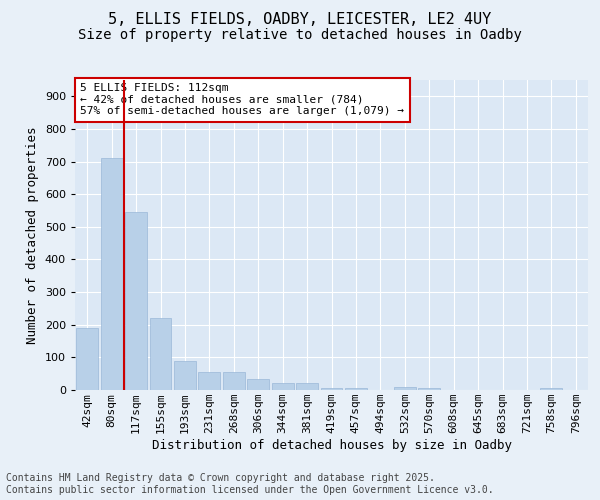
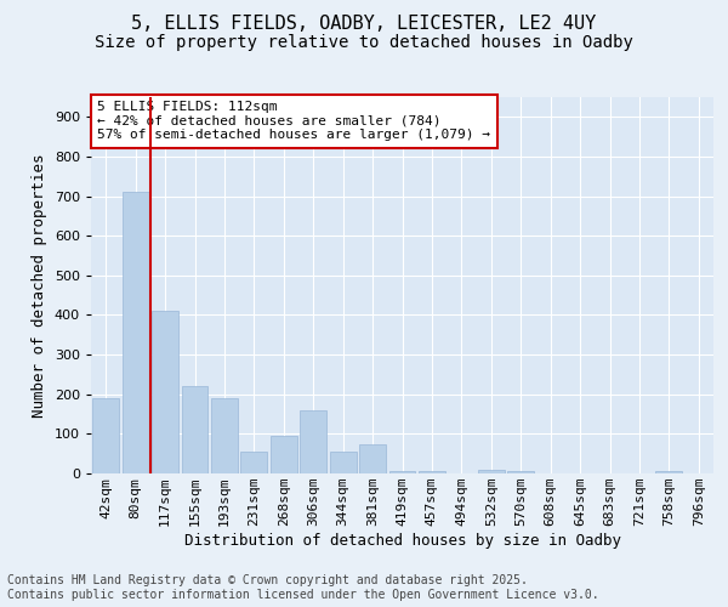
117sqm: 545 -> 410
193sqm: 90 -> 190
268sqm: 55 -> 95
306sqm: 35 -> 160
344sqm: 20 -> 55
381sqm: 20 -> 75
